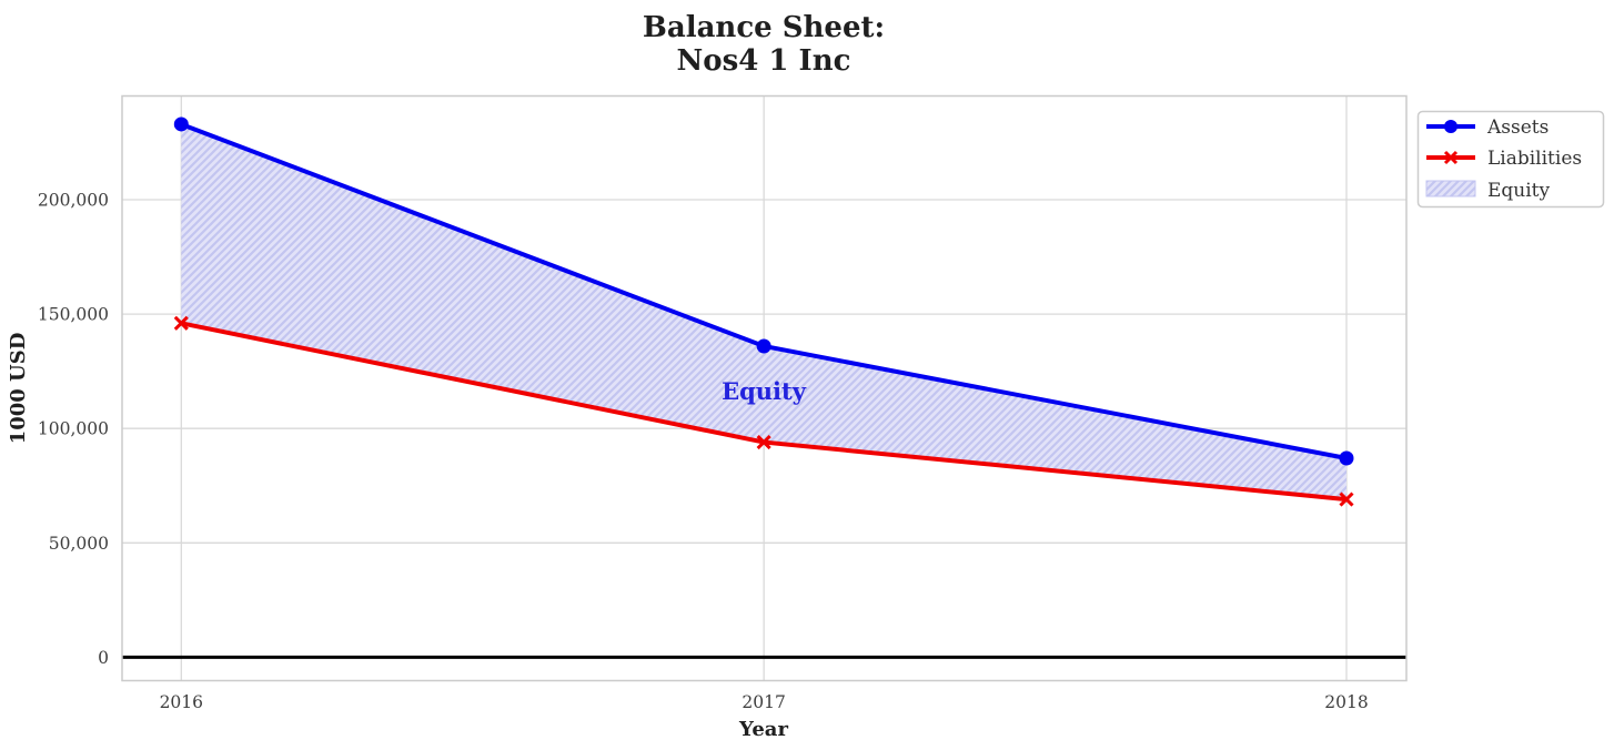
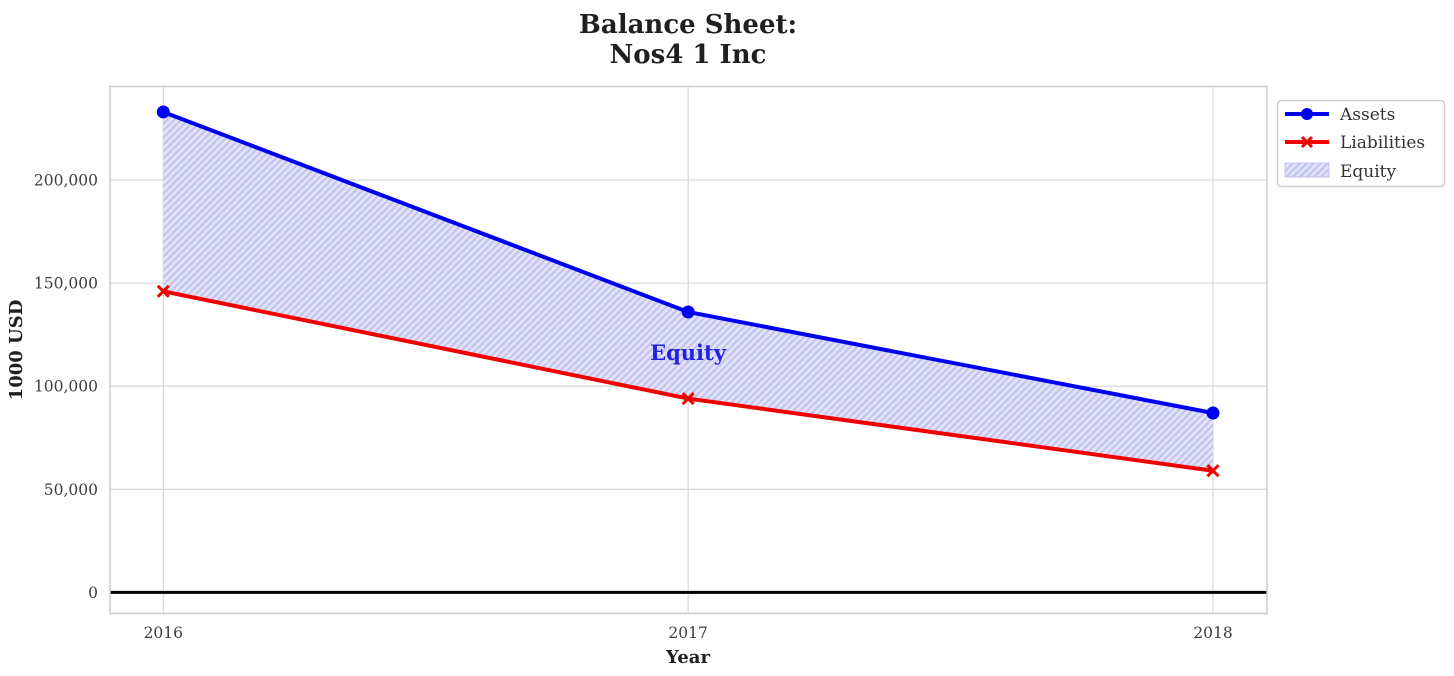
Liabilities/2018: 69000 -> 59000
